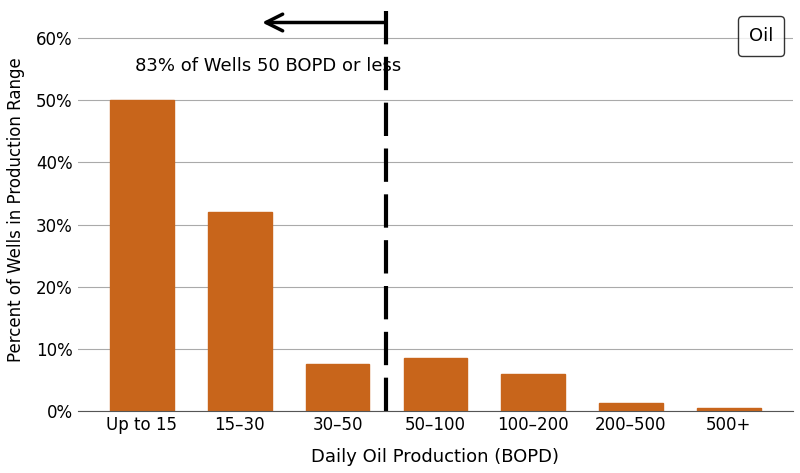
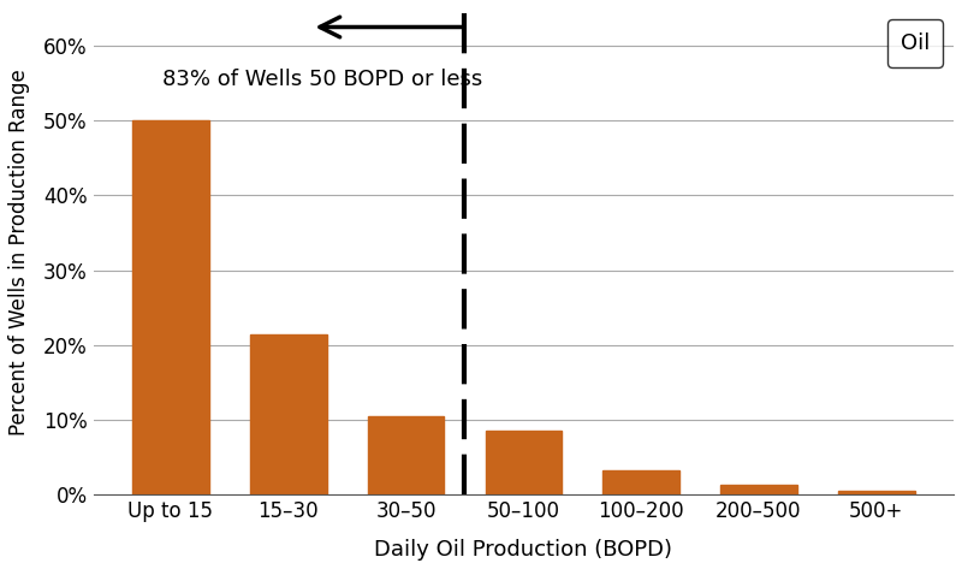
15–30: 32.0% -> 21.5%
30–50: 7.6% -> 10.5%
100–200: 6.0% -> 3.3%
